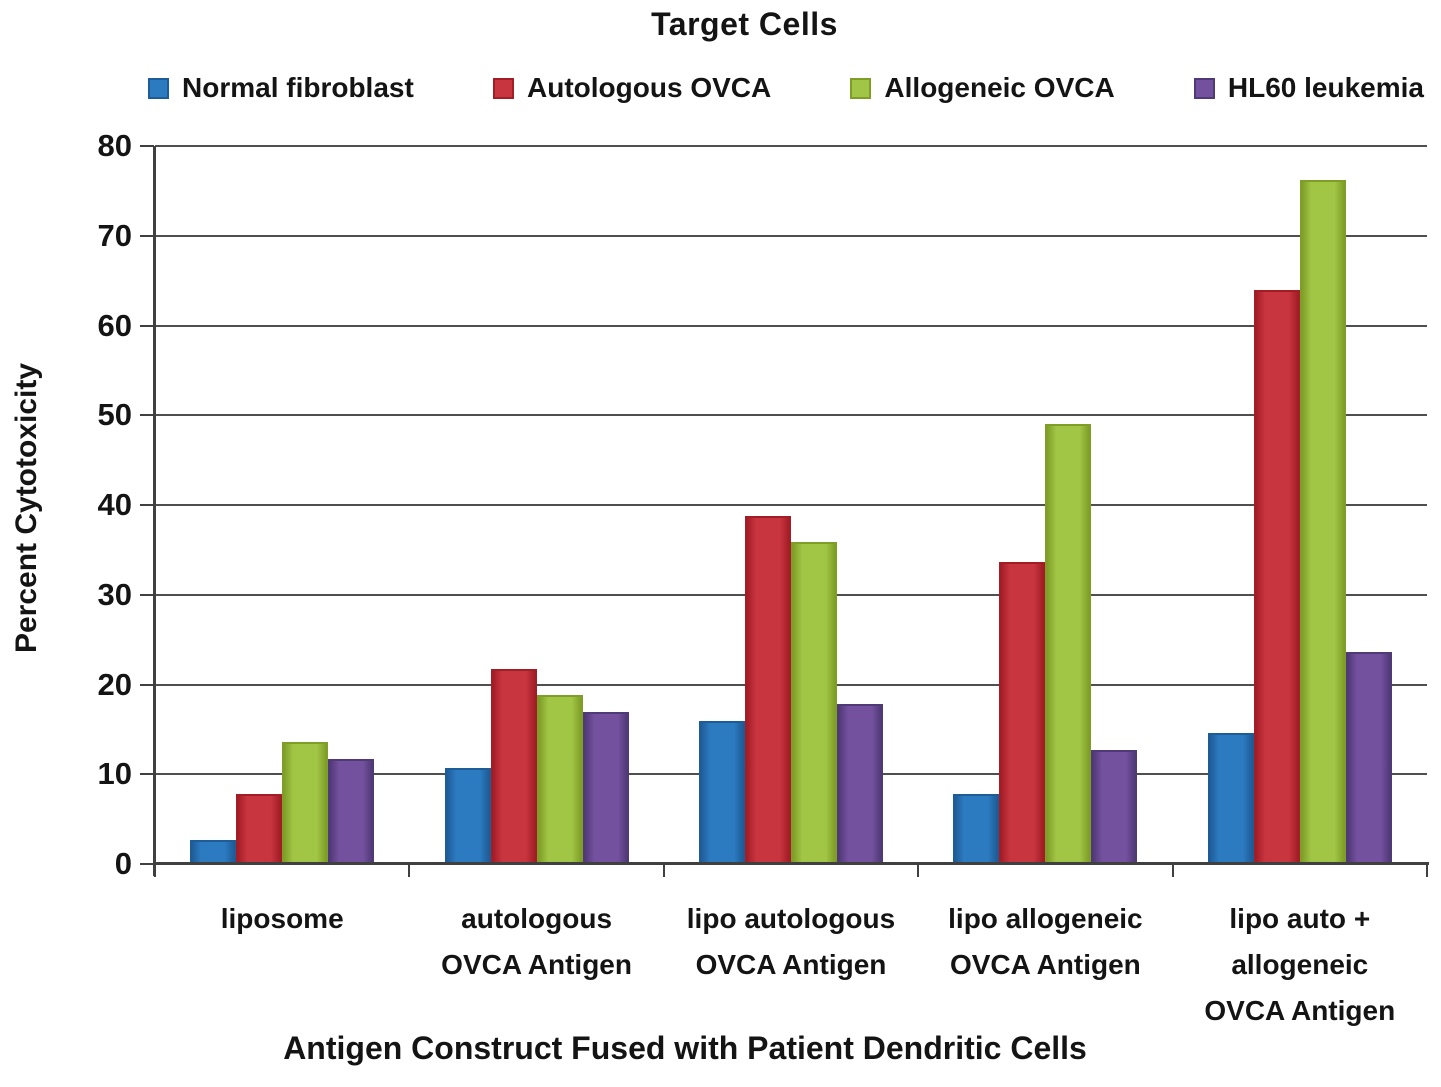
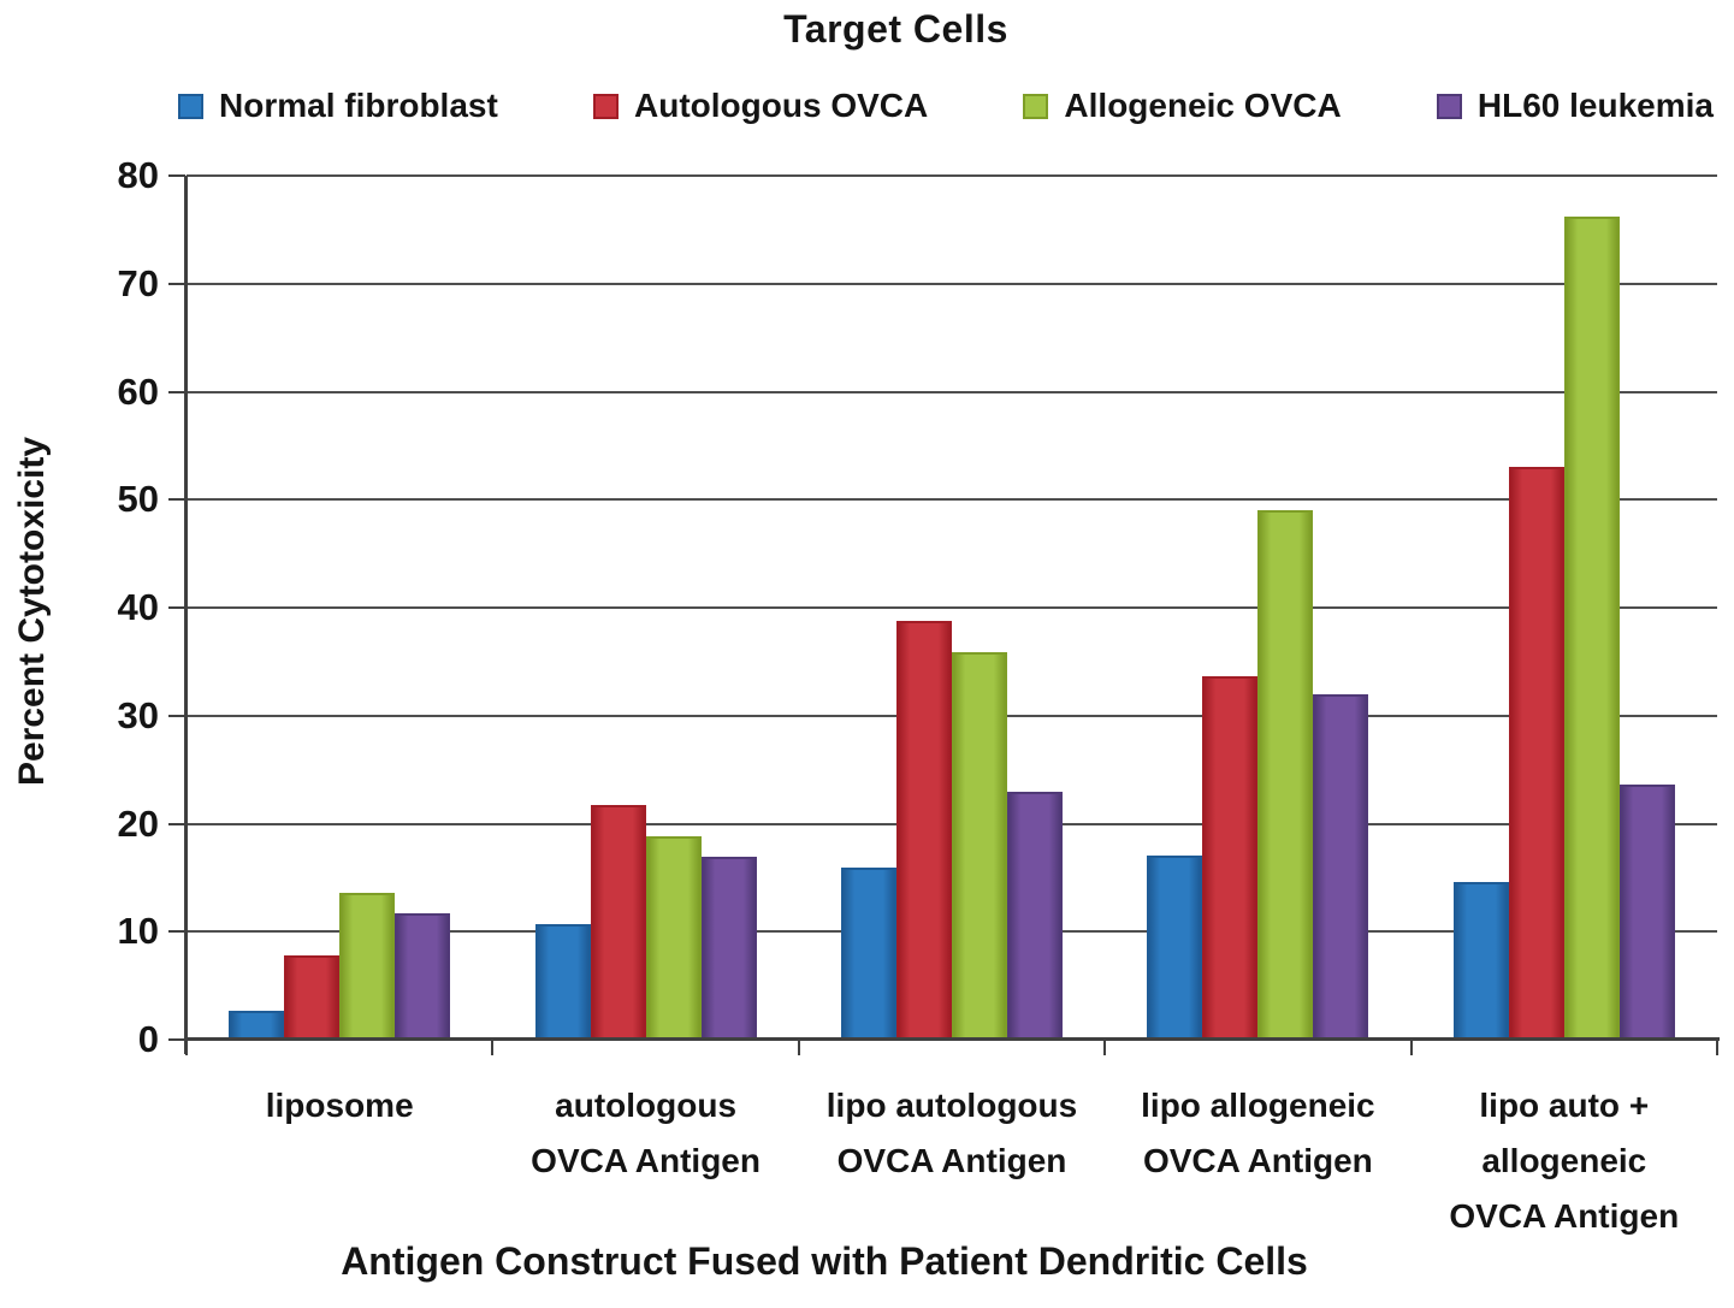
HL60 leukemia/lipo autologous OVCA Antigen: 18 -> 23
Normal fibroblast/lipo allogeneic OVCA Antigen: 8 -> 17
HL60 leukemia/lipo allogeneic OVCA Antigen: 13 -> 32
Autologous OVCA/lipo auto + allogeneic OVCA Antigen: 64 -> 53
